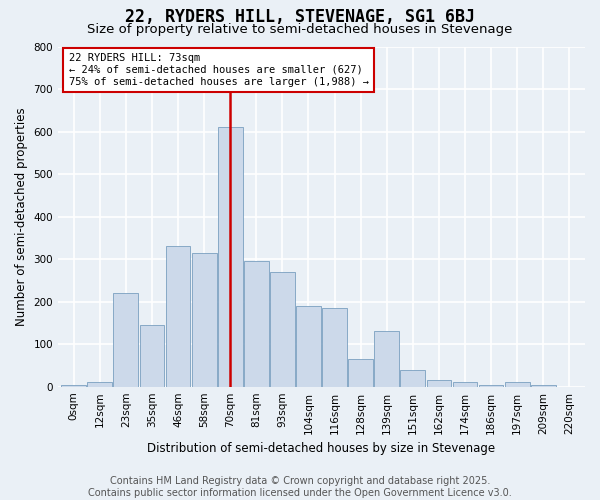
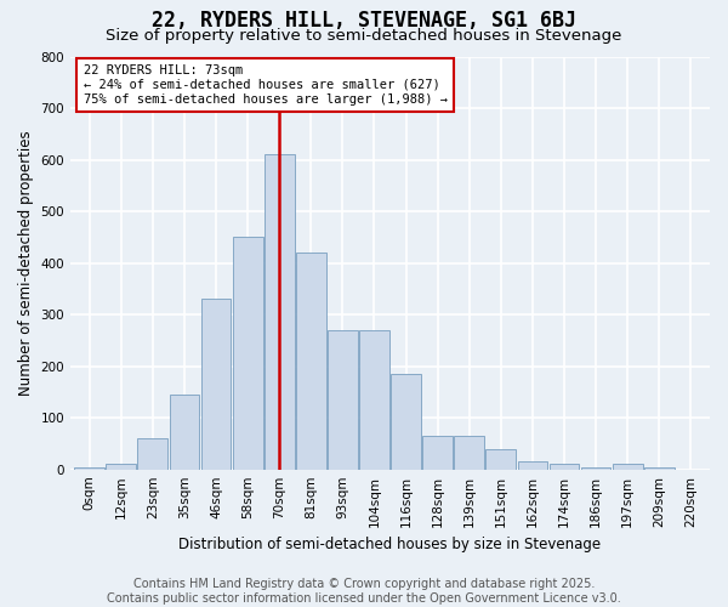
23sqm: 220 -> 60
58sqm: 315 -> 450
81sqm: 295 -> 420
104sqm: 190 -> 270
139sqm: 130 -> 65
